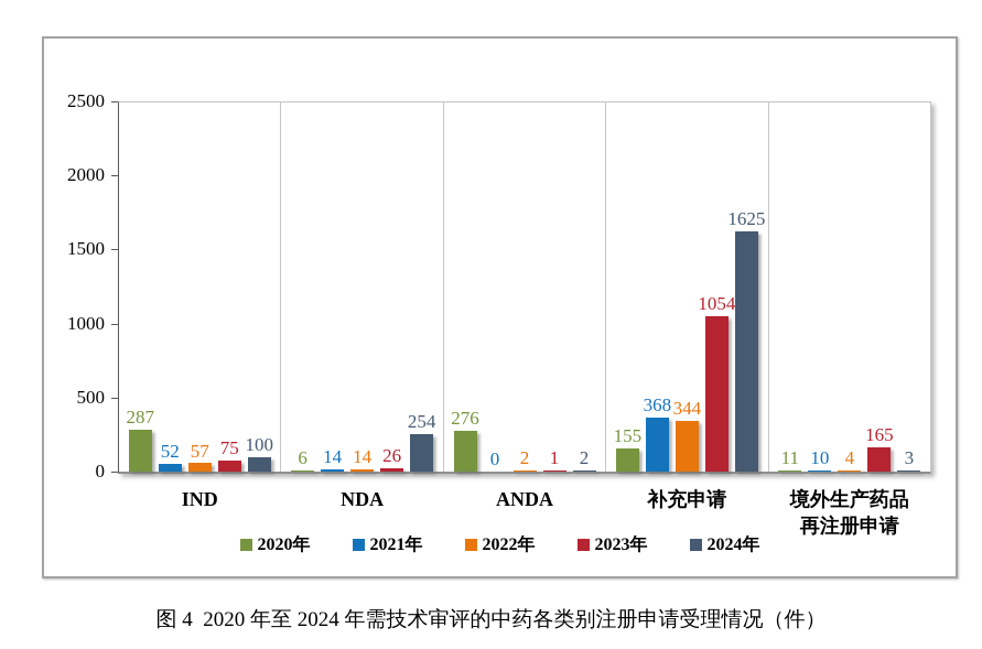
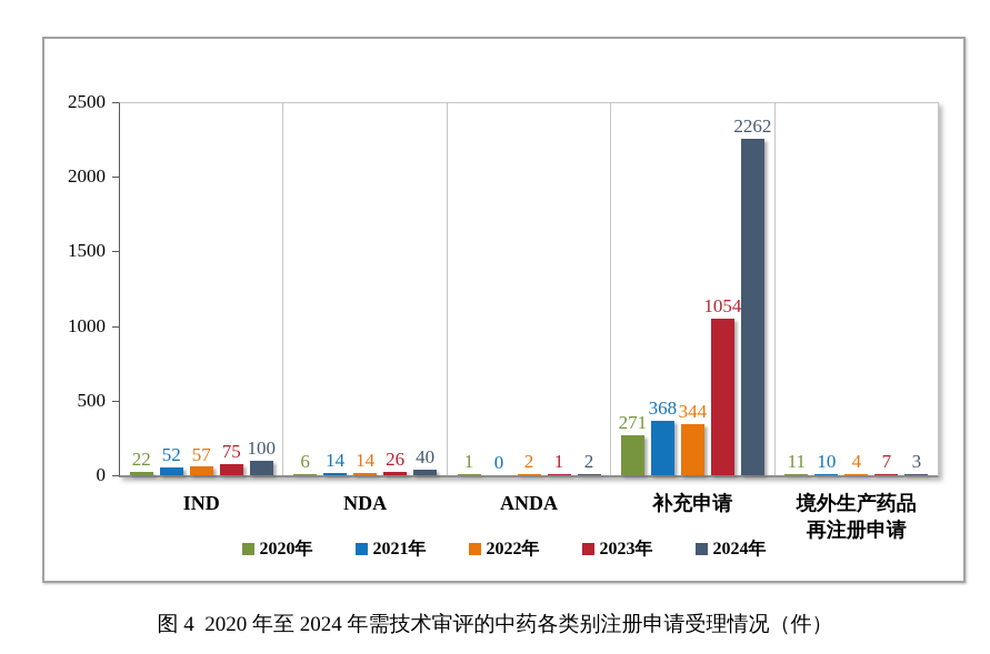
2020年/IND: 287 -> 22
2024年/NDA: 254 -> 40
2020年/ANDA: 276 -> 1
2020年/补充申请: 155 -> 271
2024年/补充申请: 1625 -> 2262
2023年/境外生产药品 再注册申请: 165 -> 7
